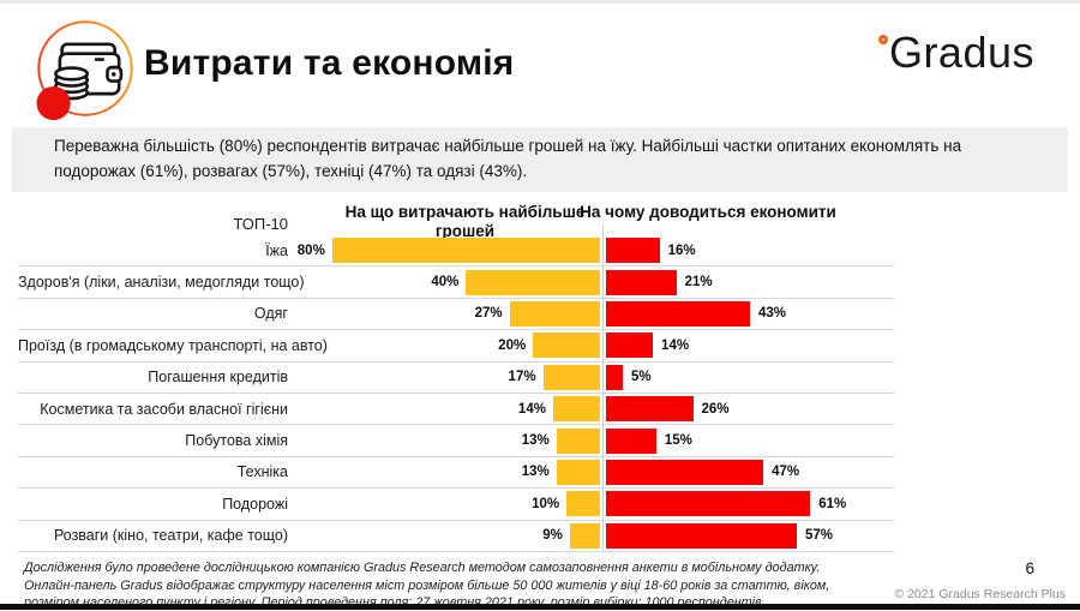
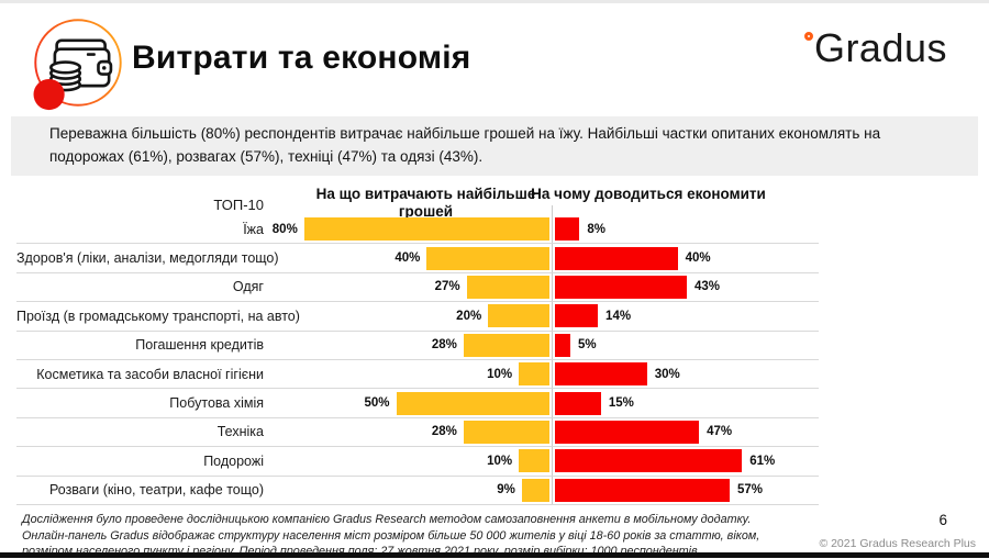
На чому доводиться економити/Їжа: 16% -> 8%
На чому доводиться економити/Здоров'я (ліки, аналізи, медогляди тощо): 21% -> 40%
На що витрачають найбільше грошей/Погашення кредитів: 17% -> 28%
На що витрачають найбільше грошей/Косметика та засоби власної гігієни: 14% -> 10%
На чому доводиться економити/Косметика та засоби власної гігієни: 26% -> 30%
На що витрачають найбільше грошей/Побутова хімія: 13% -> 50%
На що витрачають найбільше грошей/Техніка: 13% -> 28%
